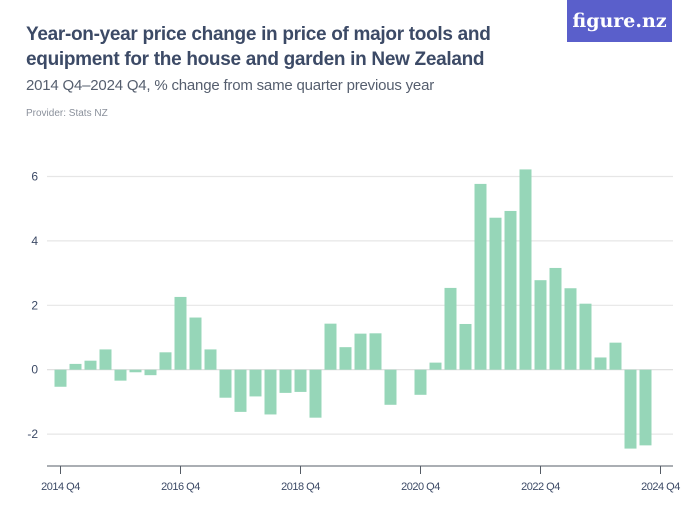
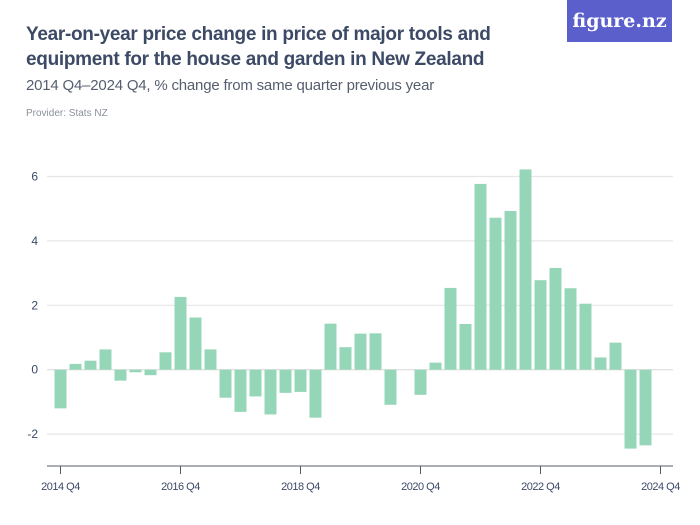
2014 Q4: -0.5 -> -1.2
